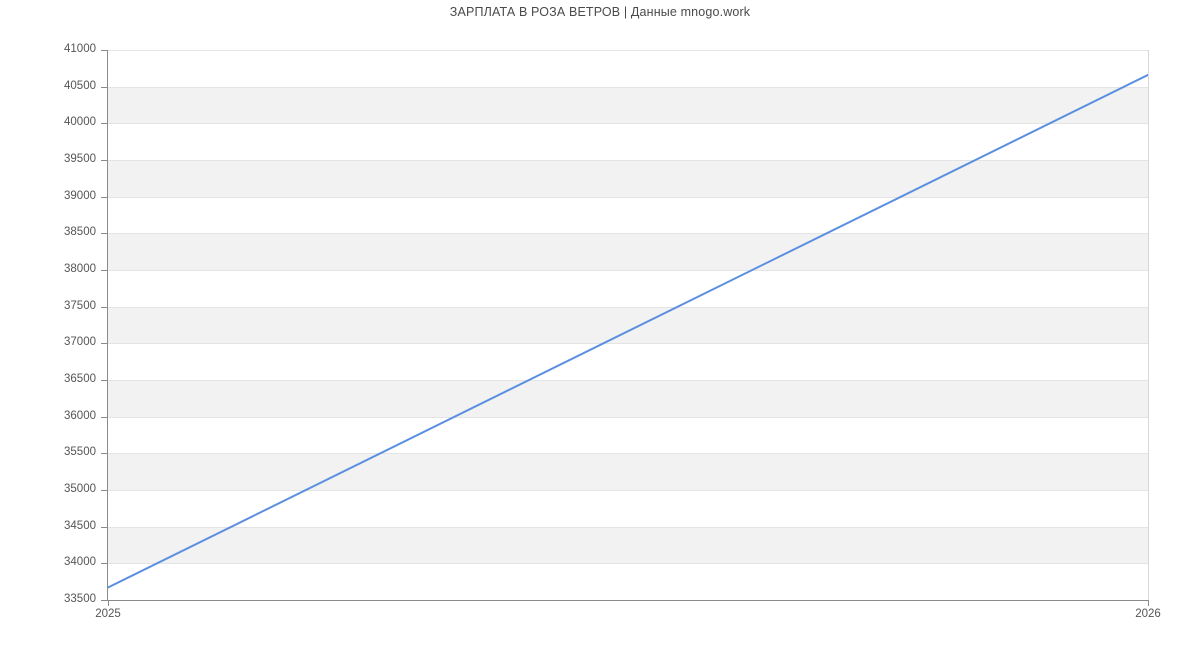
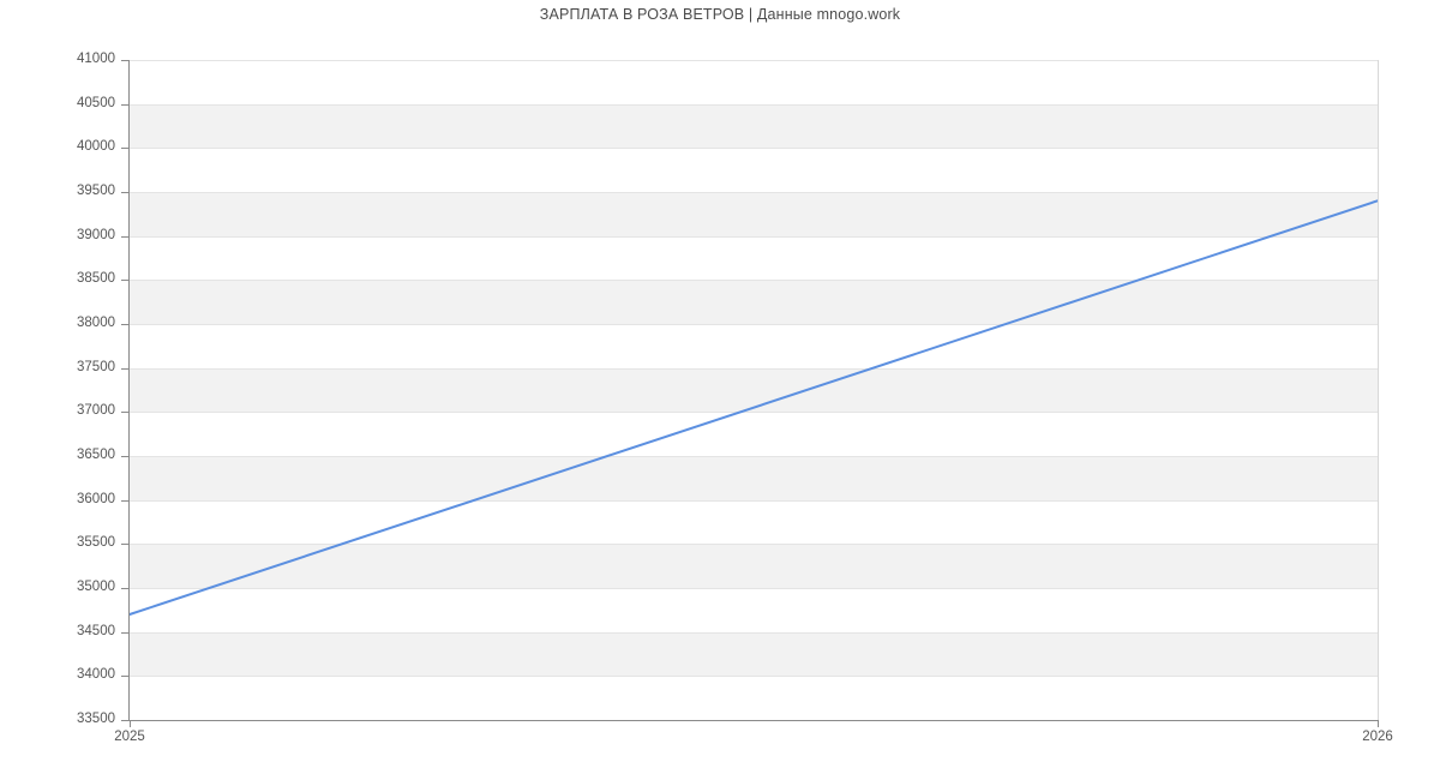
2025: 33700 -> 34700
2026: 40700 -> 39400
